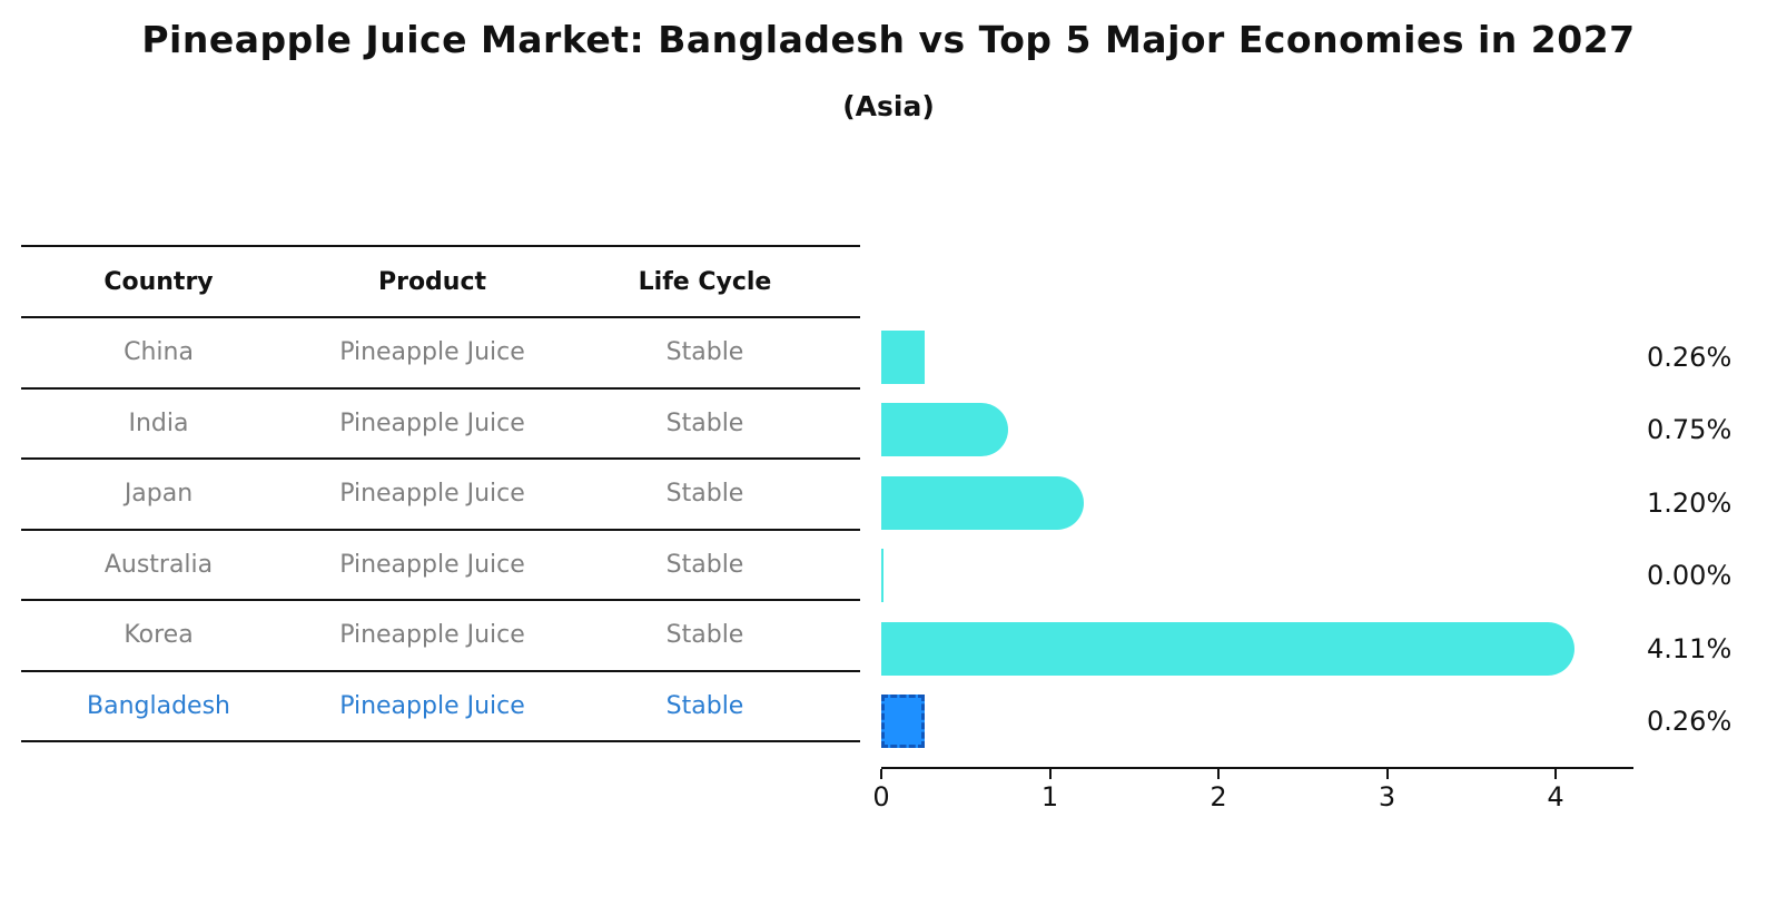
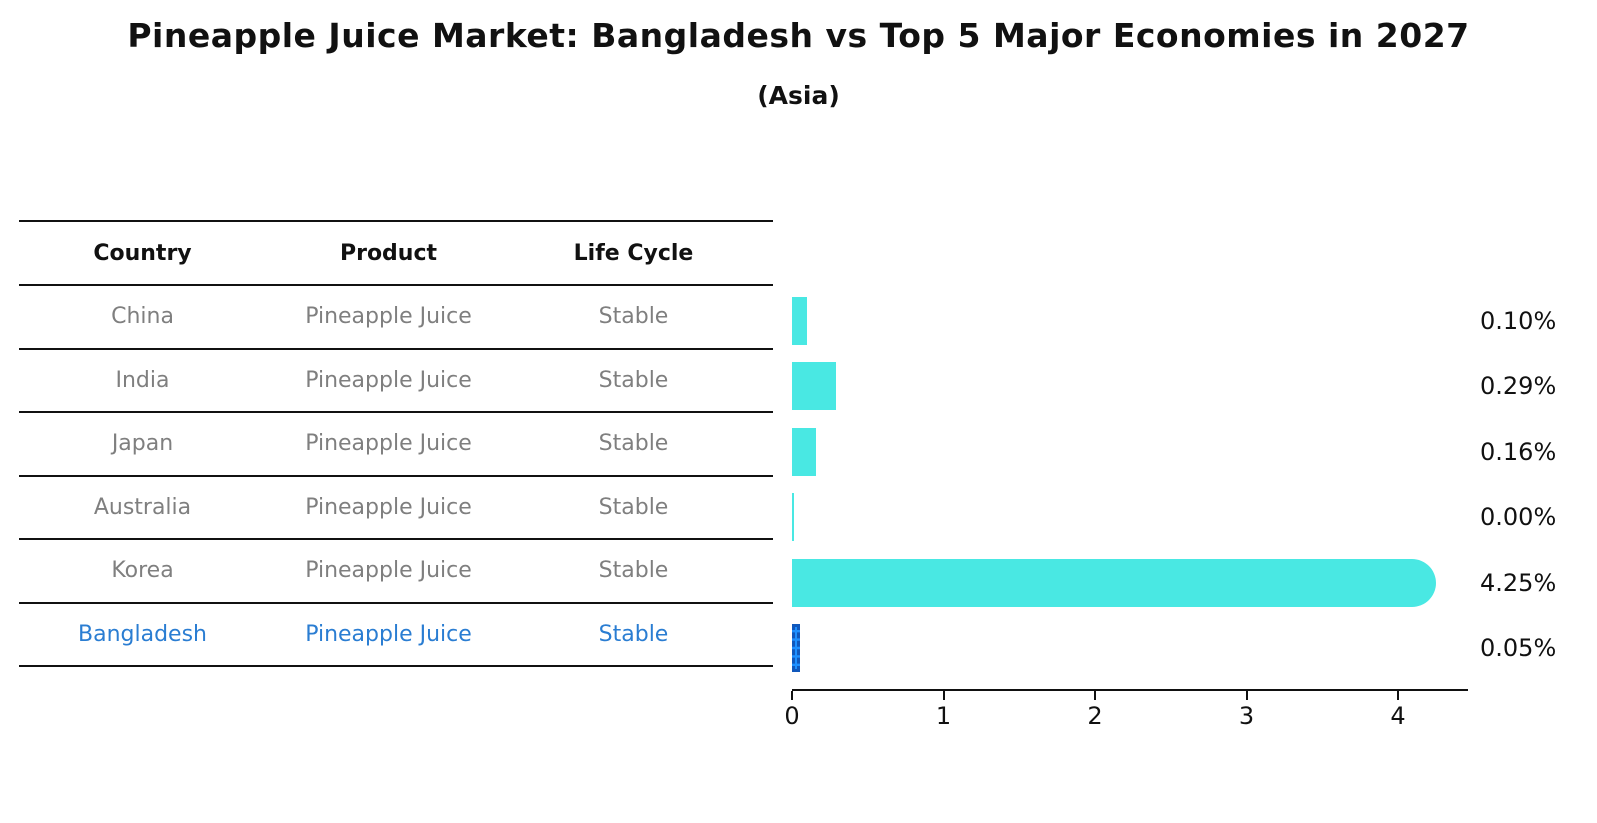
China: 0.26% -> 0.10%
India: 0.75% -> 0.29%
Japan: 1.20% -> 0.16%
Korea: 4.11% -> 4.25%
Bangladesh: 0.26% -> 0.05%
